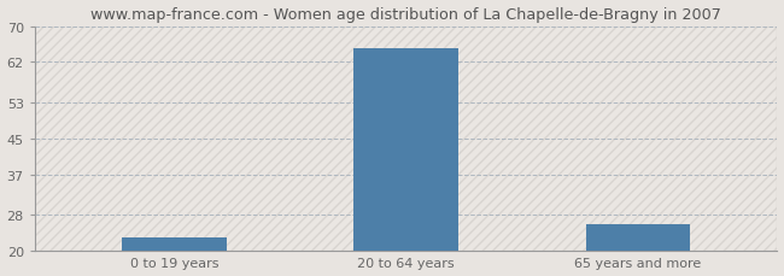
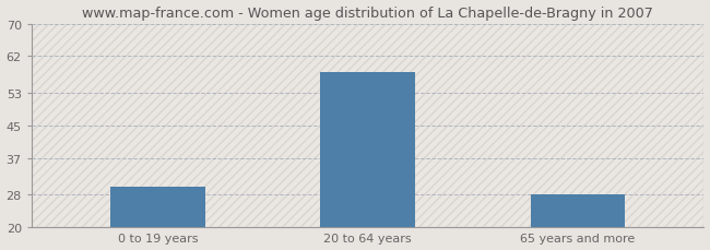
0 to 19 years: 23 -> 30
20 to 64 years: 65 -> 58
65 years and more: 26 -> 28
